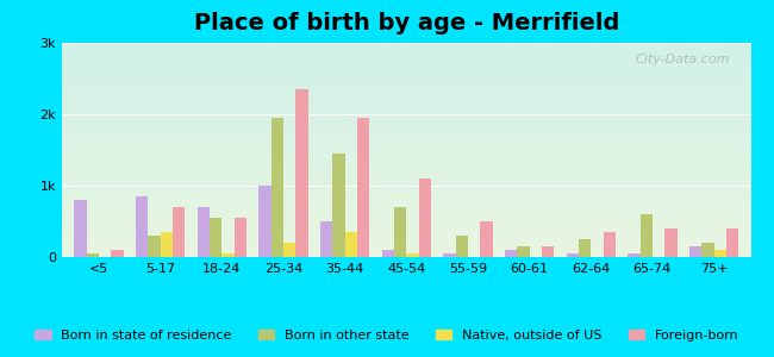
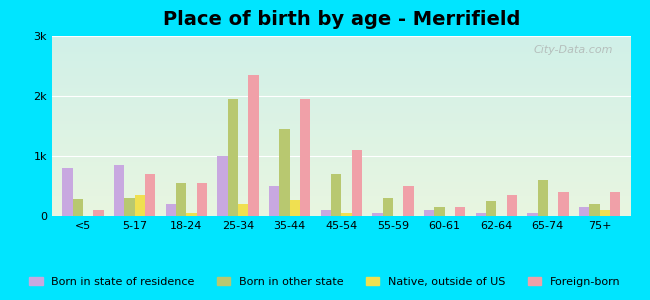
Born in other state/<5: 0.05k -> 0.28k
Born in state of residence/18-24: 0.70k -> 0.20k
Native, outside of US/35-44: 0.35k -> 0.26k
